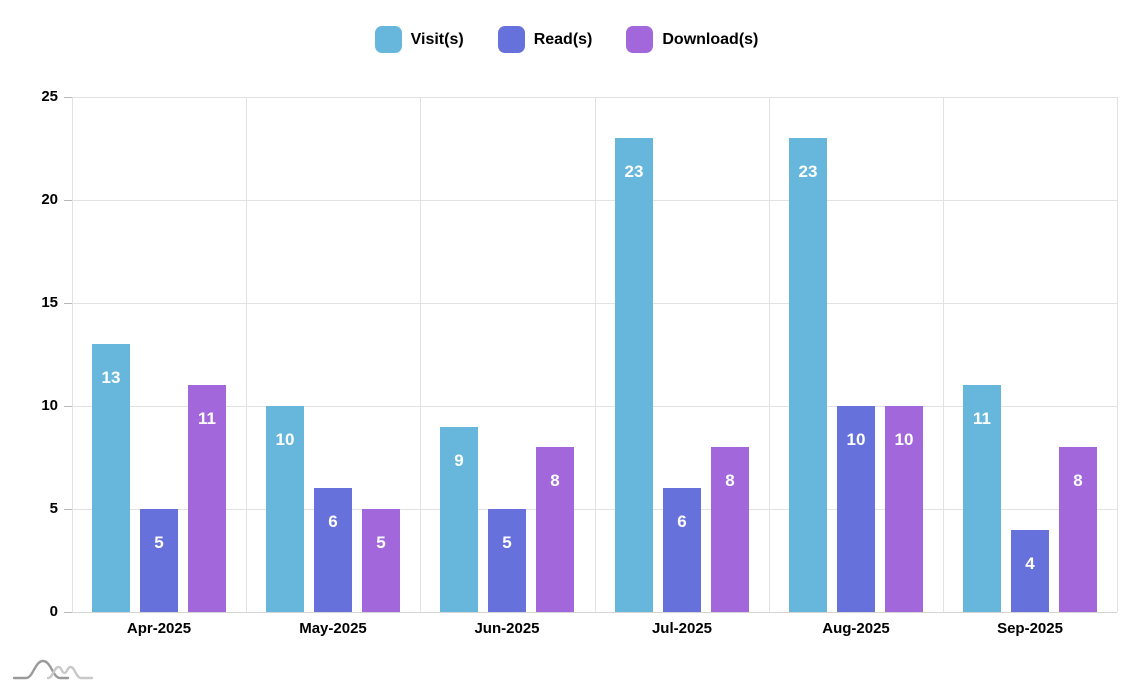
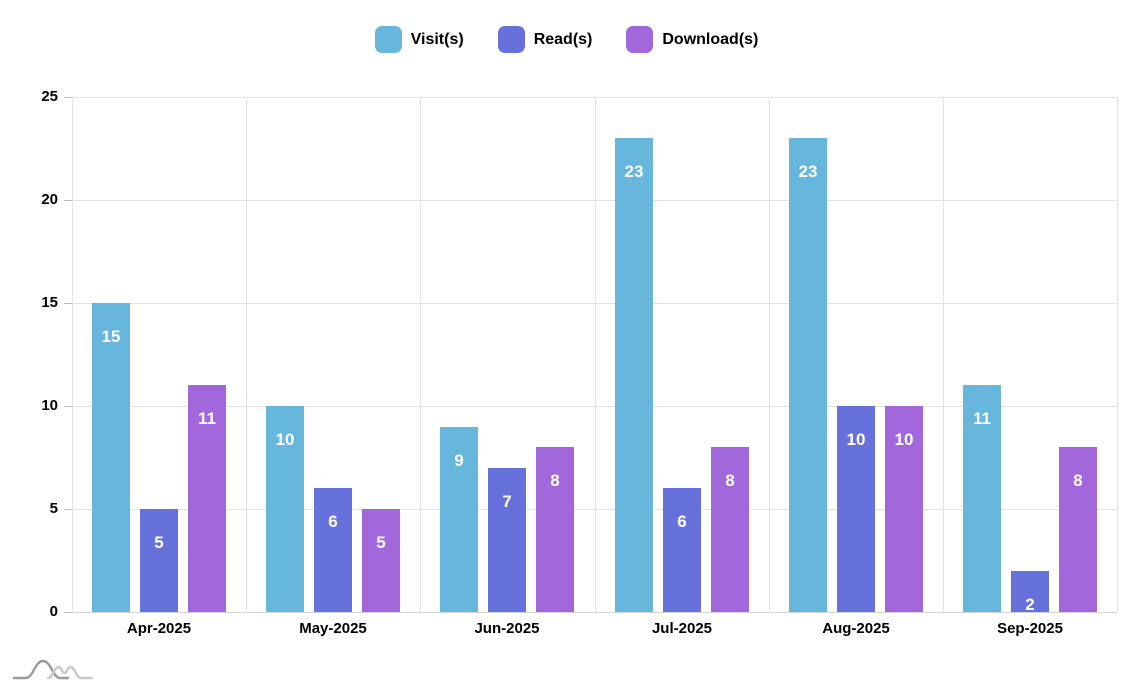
Visit(s)/Apr-2025: 13 -> 15
Read(s)/Jun-2025: 5 -> 7
Read(s)/Sep-2025: 4 -> 2
